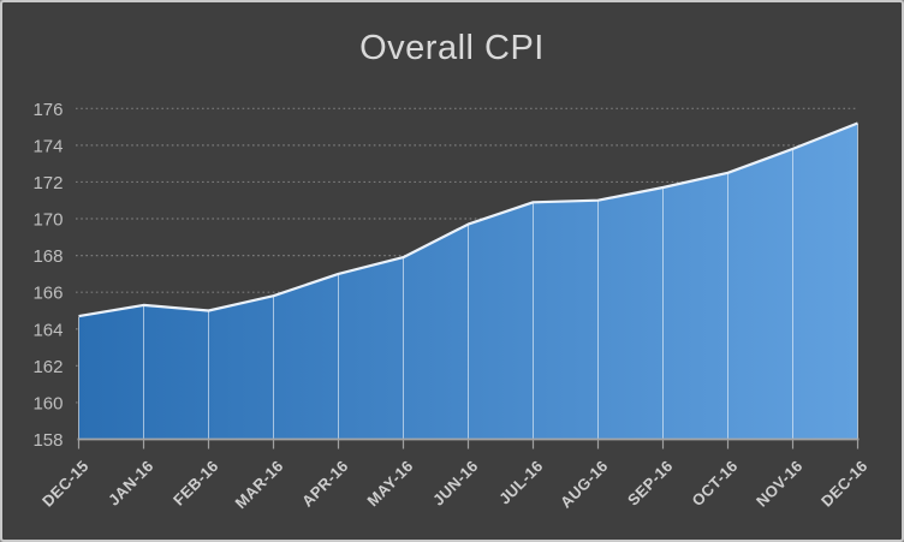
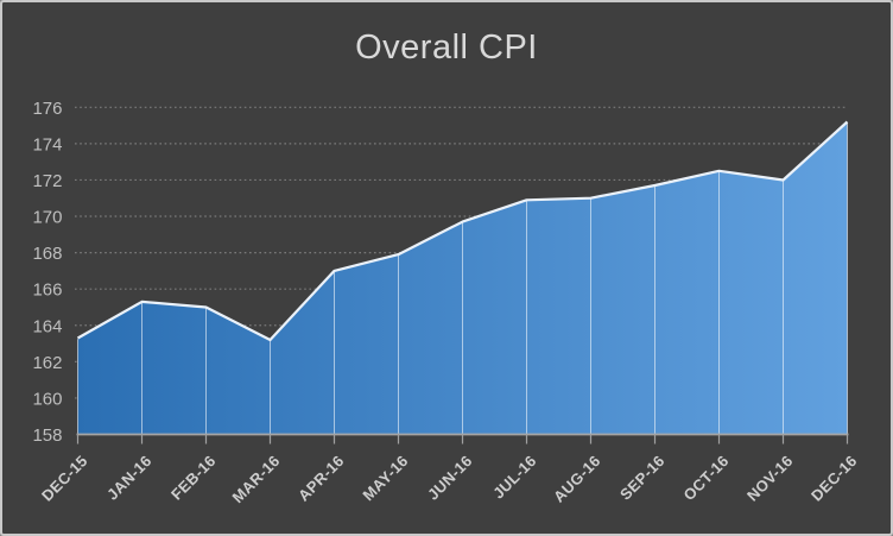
DEC-15: 164.7 -> 163.3
MAR-16: 165.8 -> 163.2
NOV-16: 173.8 -> 172.0
